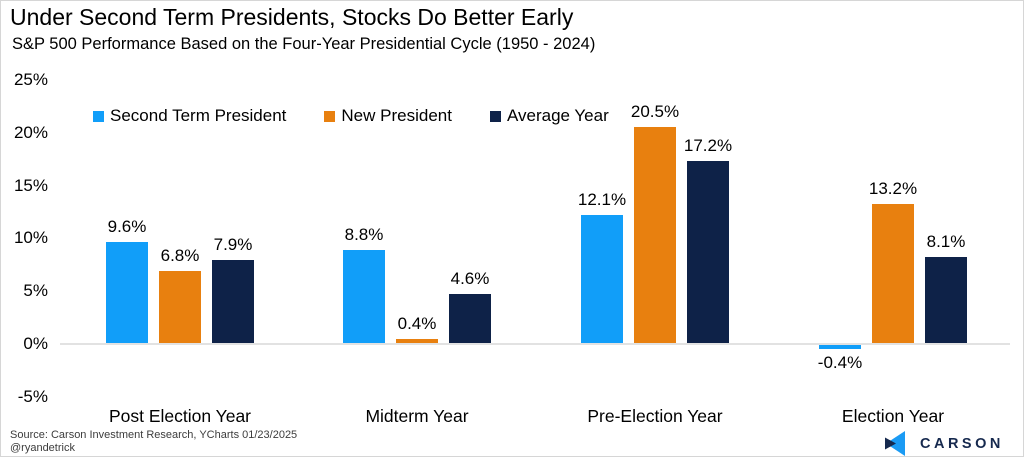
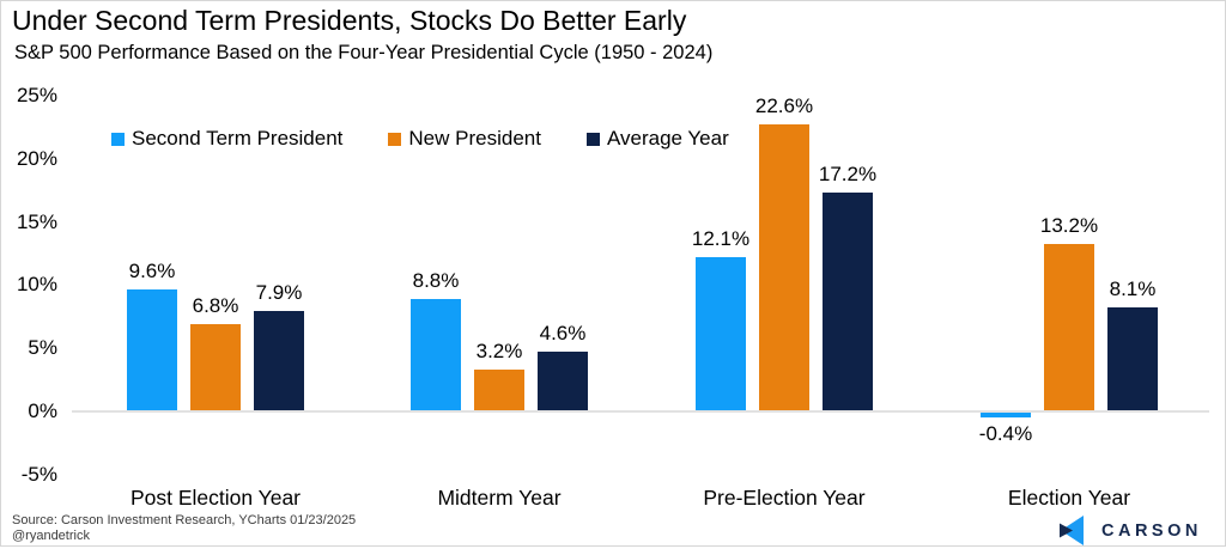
New President/Midterm Year: 0.4% -> 3.2%
New President/Pre-Election Year: 20.5% -> 22.6%
